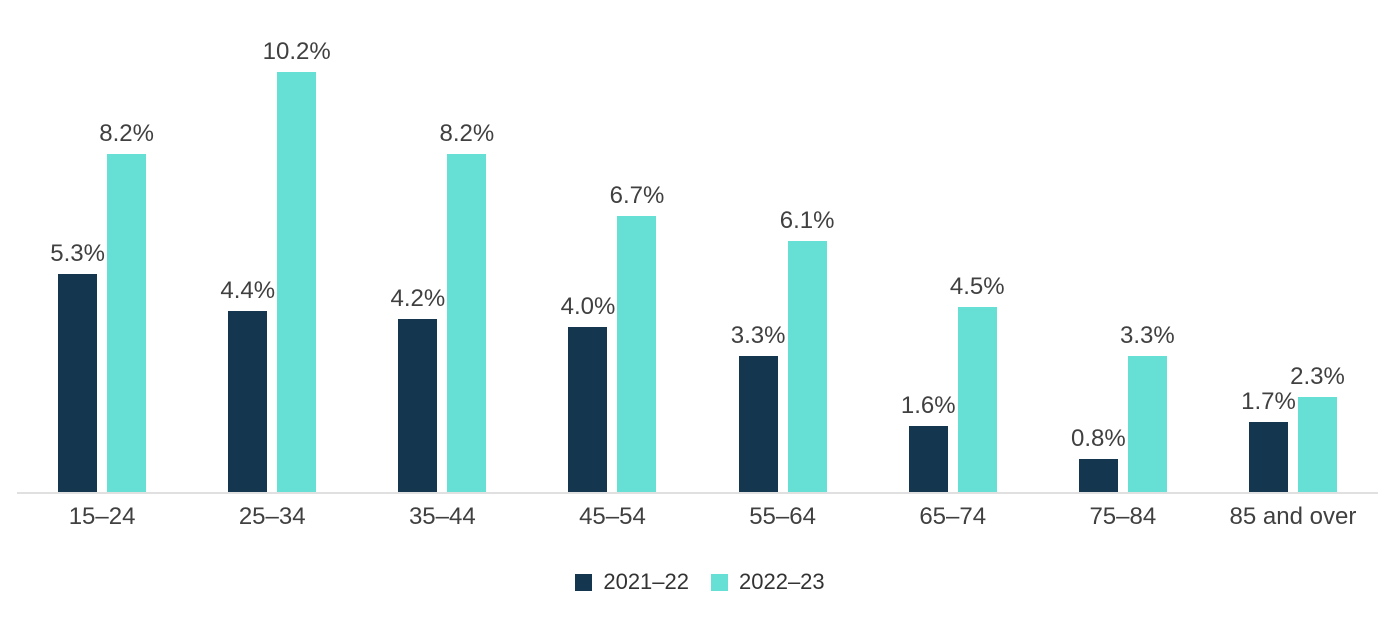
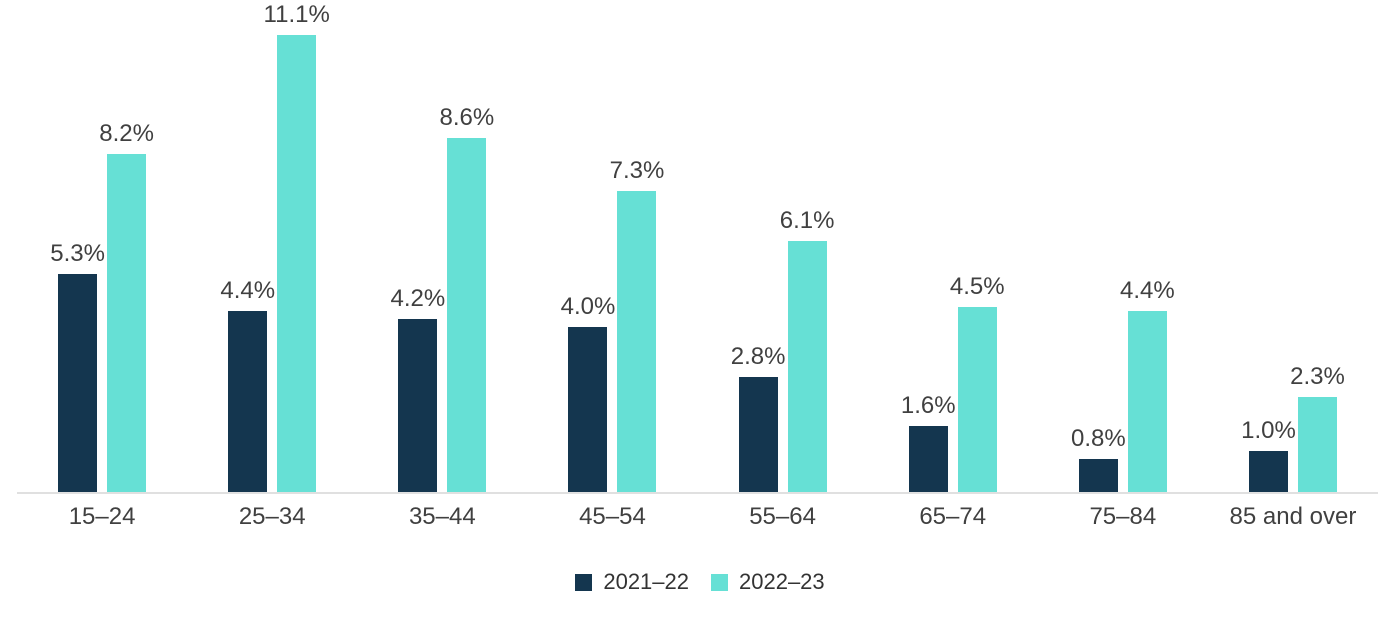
2022–23/25–34: 10.2% -> 11.1%
2022–23/35–44: 8.2% -> 8.6%
2022–23/45–54: 6.7% -> 7.3%
2021–22/55–64: 3.3% -> 2.8%
2022–23/75–84: 3.3% -> 4.4%
2021–22/85 and over: 1.7% -> 1.0%
